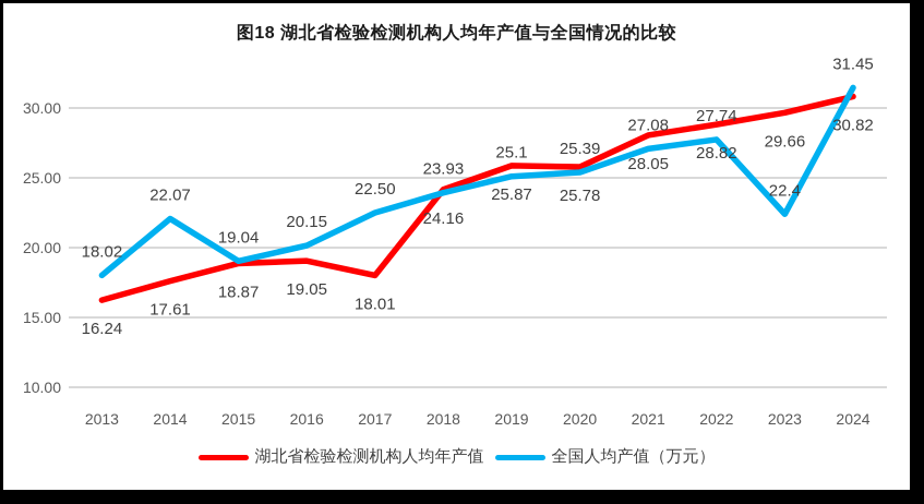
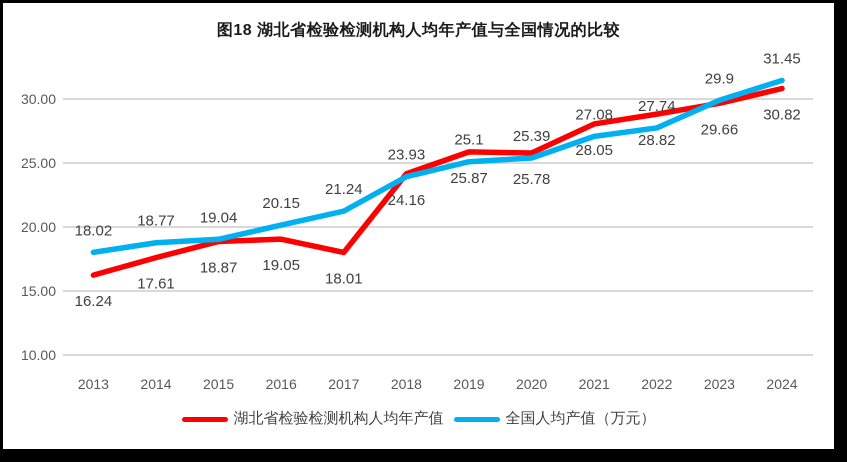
全国人均产值（万元）/2014: 22.07 -> 18.77
全国人均产值（万元）/2017: 22.50 -> 21.24
全国人均产值（万元）/2023: 22.4 -> 29.9
